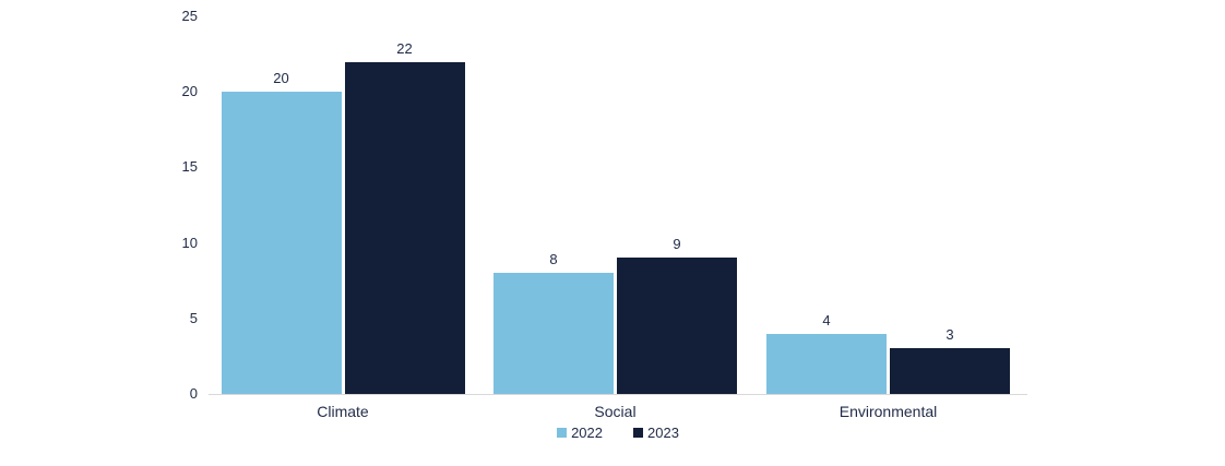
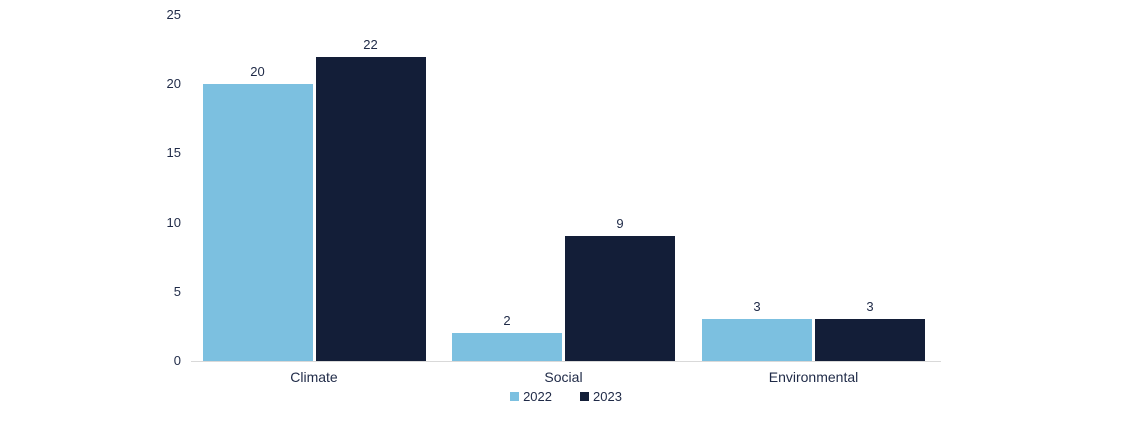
2022/Social: 8 -> 2
2022/Environmental: 4 -> 3
